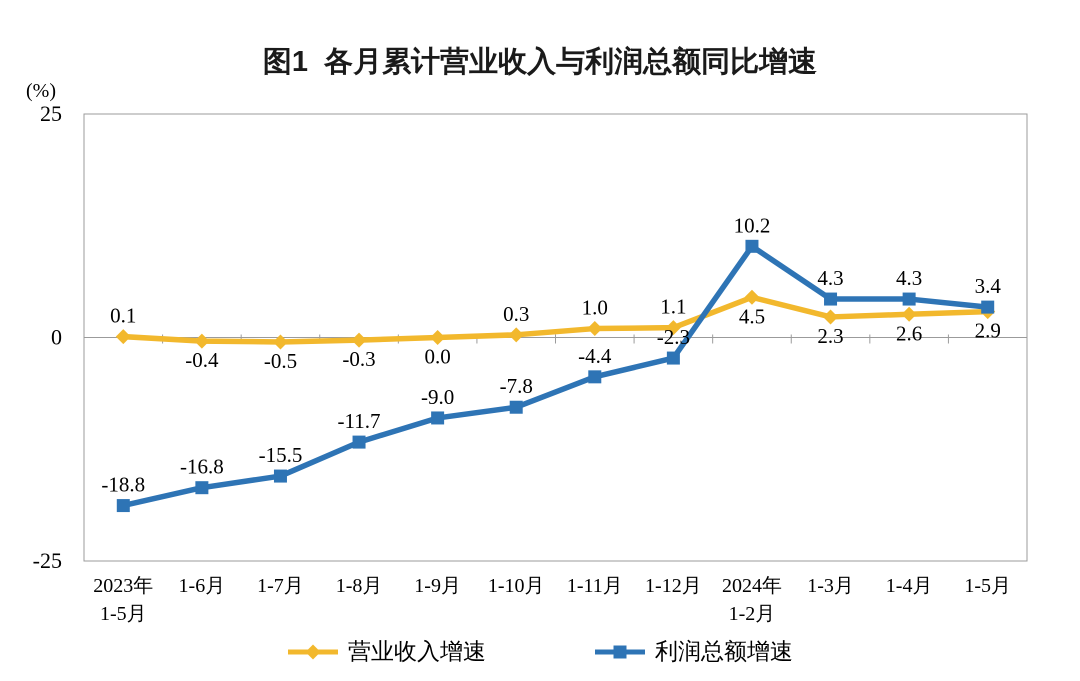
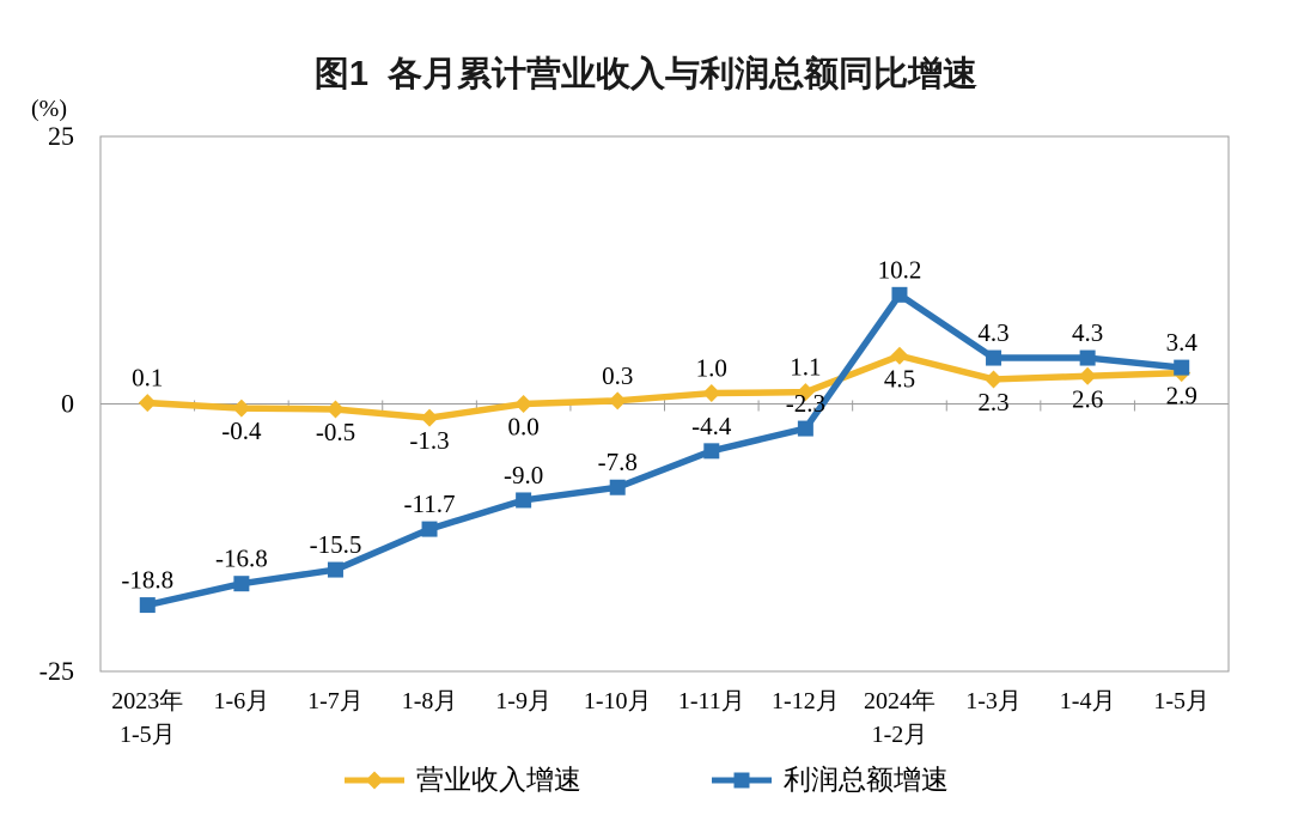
营业收入增速/1-8月: -0.3 -> -1.3
